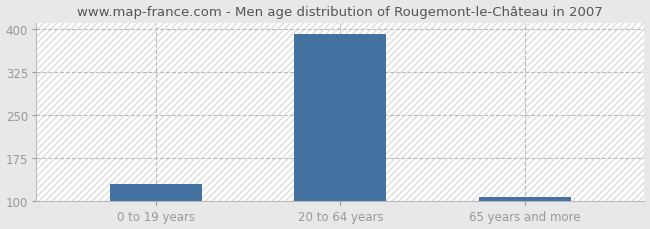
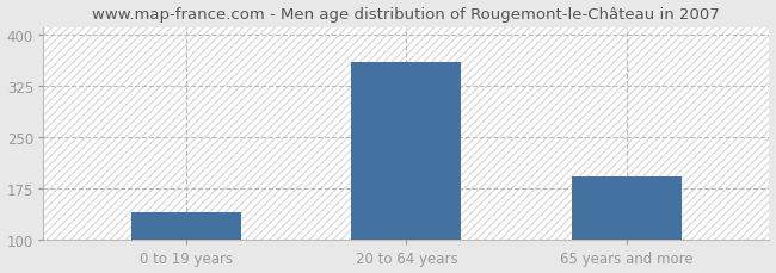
0 to 19 years: 130 -> 140
20 to 64 years: 390 -> 360
65 years and more: 108 -> 192
